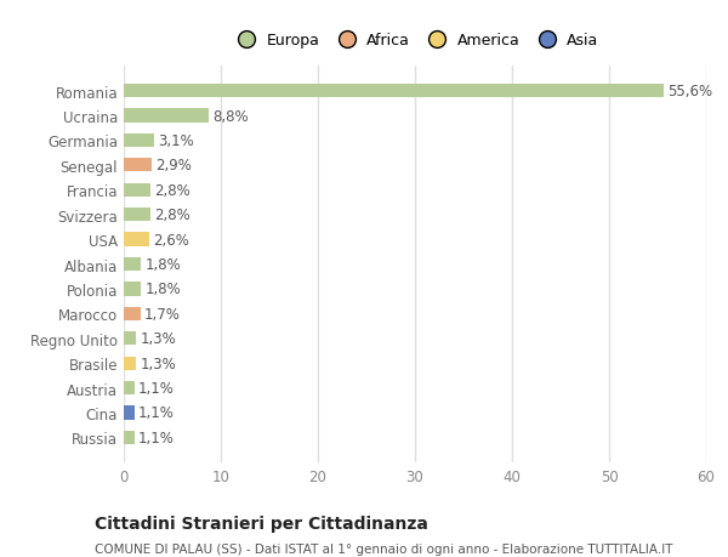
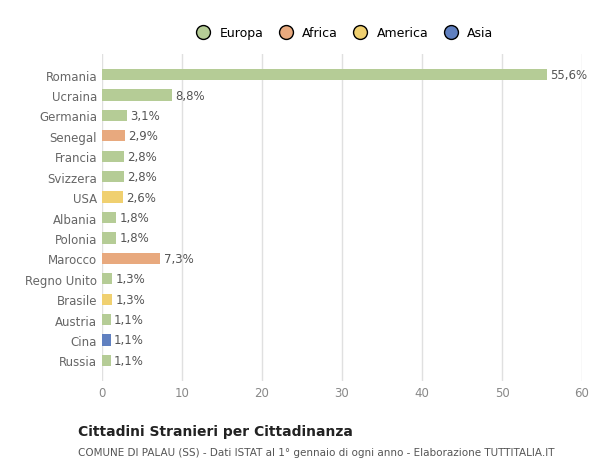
Marocco: 1,7% -> 7,3%
